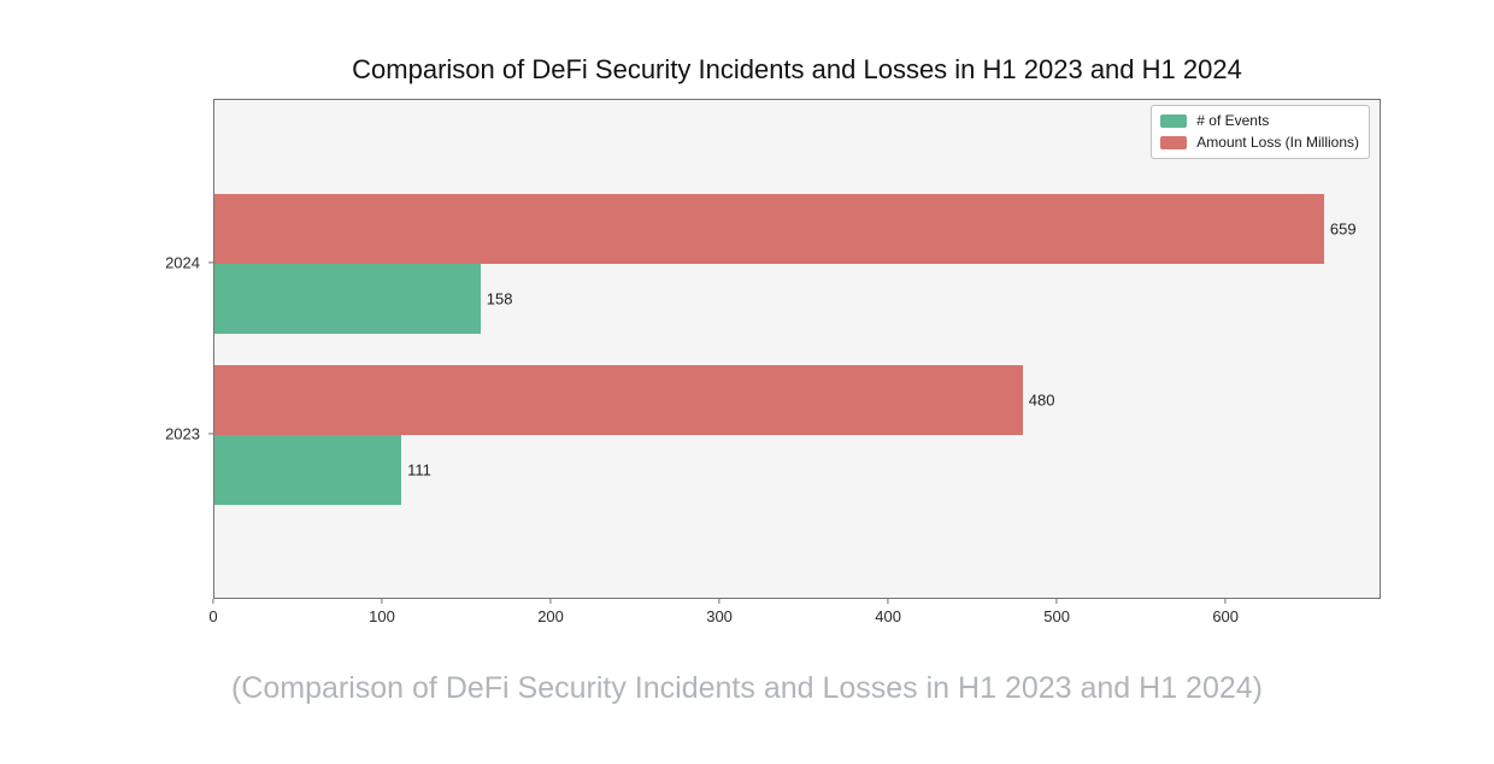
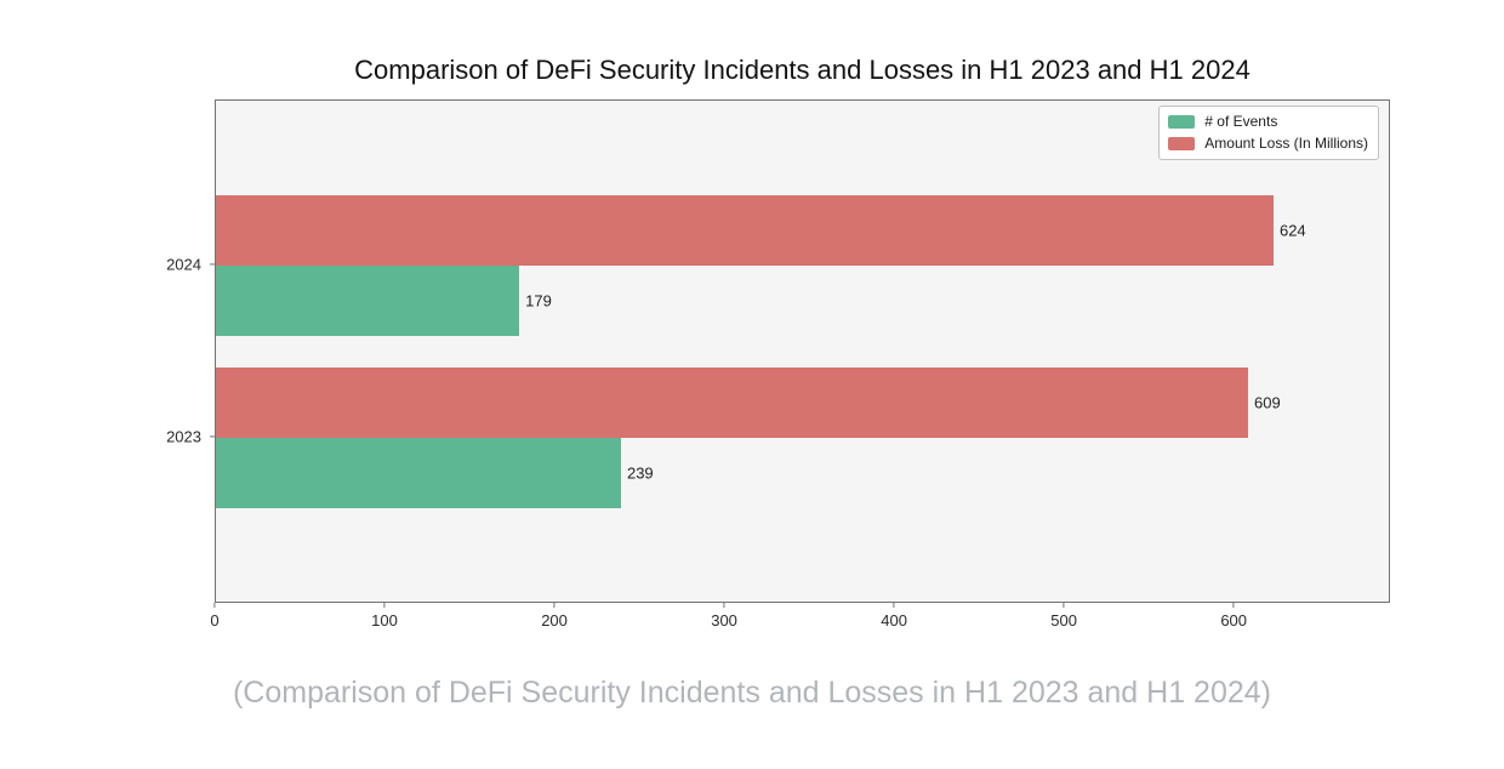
# of Events/2024: 158 -> 179
Amount Loss (In Millions)/2024: 659 -> 624
# of Events/2023: 111 -> 239
Amount Loss (In Millions)/2023: 480 -> 609
